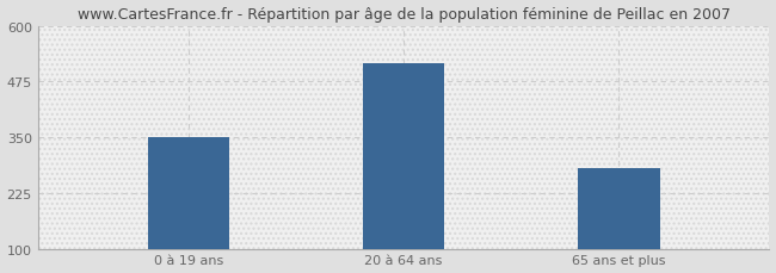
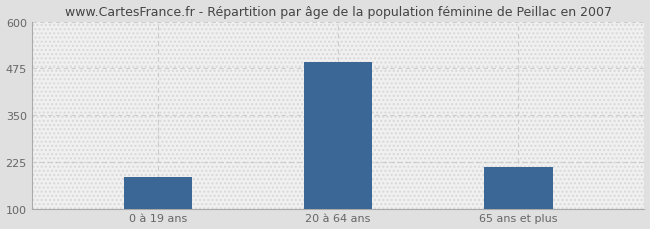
0 à 19 ans: 350 -> 185
20 à 64 ans: 515 -> 493
65 ans et plus: 280 -> 210
